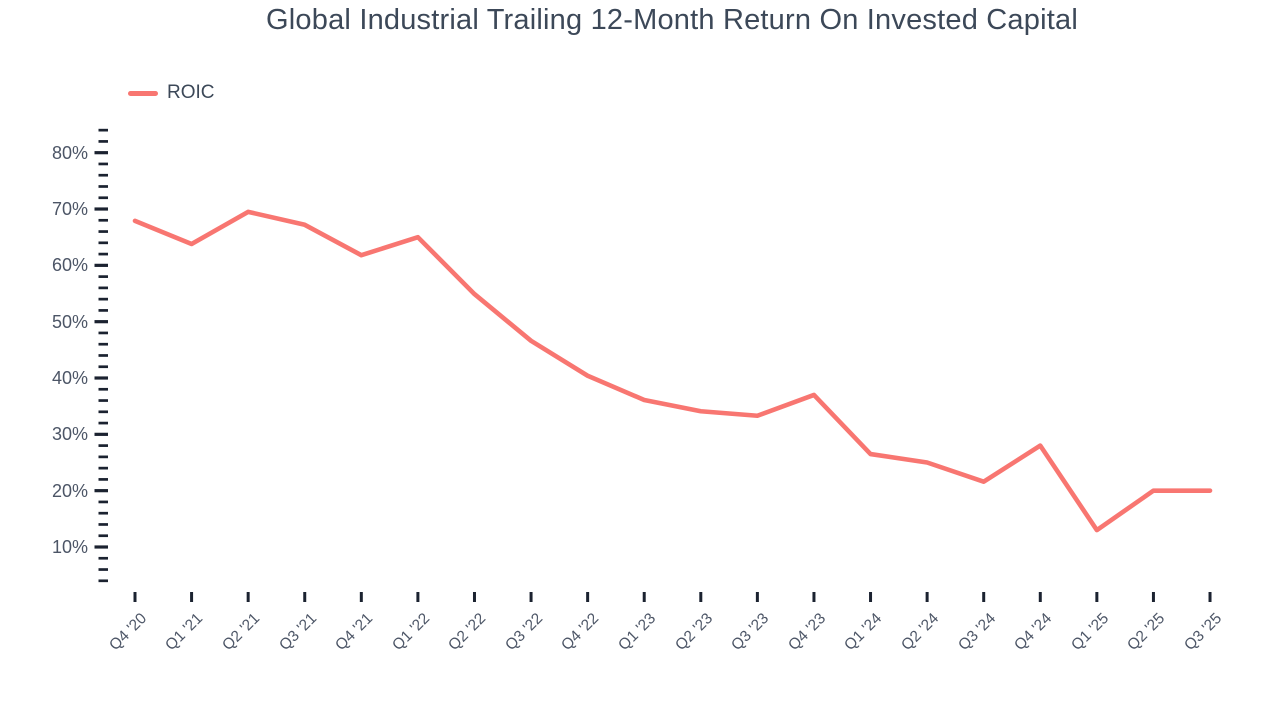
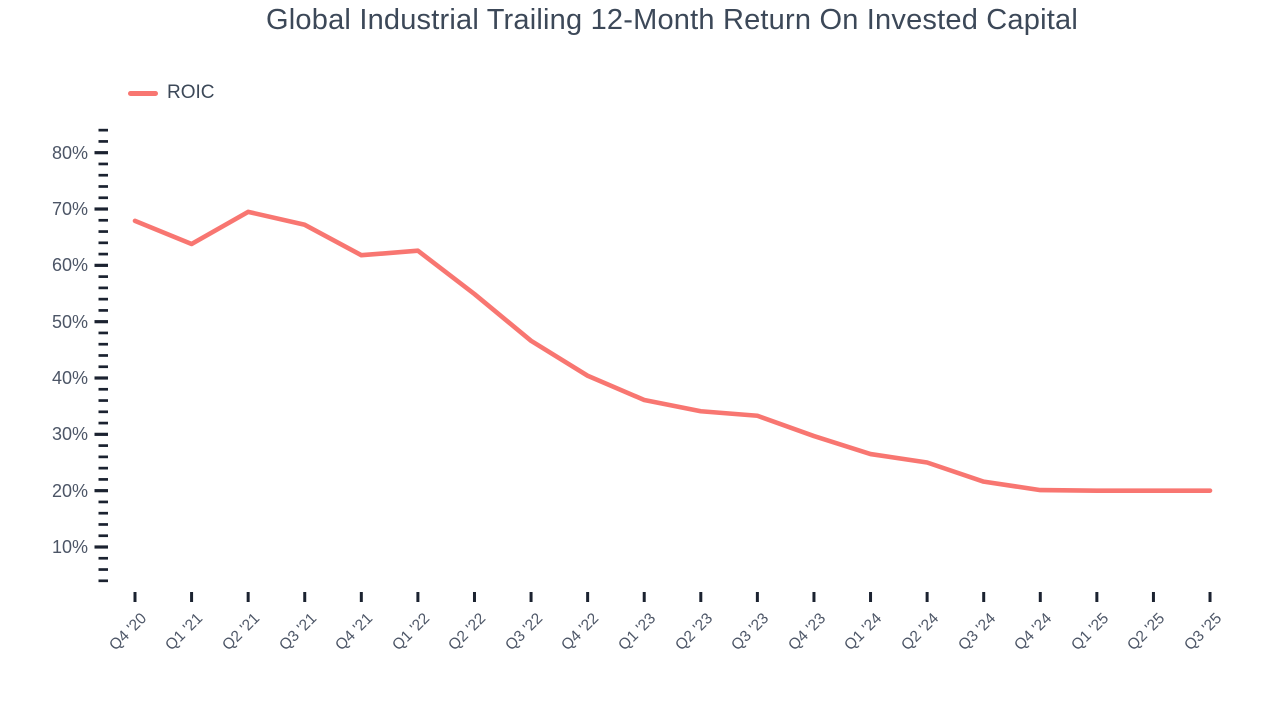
Q1 '22: 65% -> 63%
Q4 '23: 37% -> 30%
Q4 '24: 28% -> 20%
Q1 '25: 13% -> 20%
